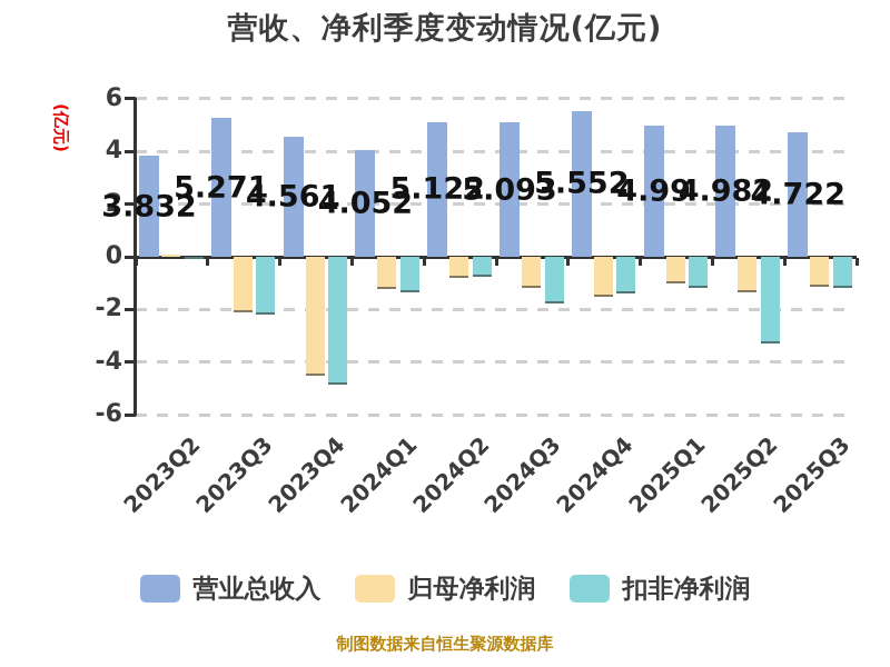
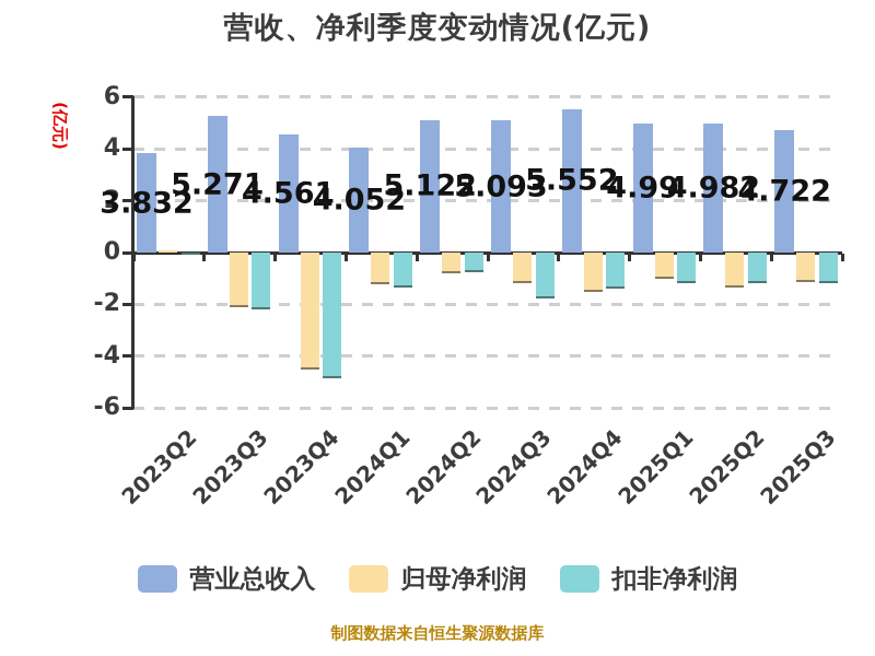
扣非净利润/2025Q2: -3.3 -> -1.2
